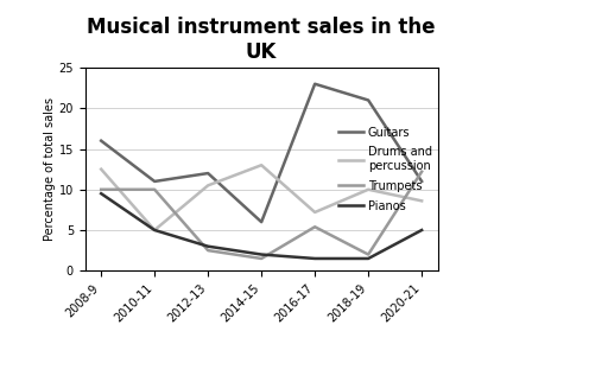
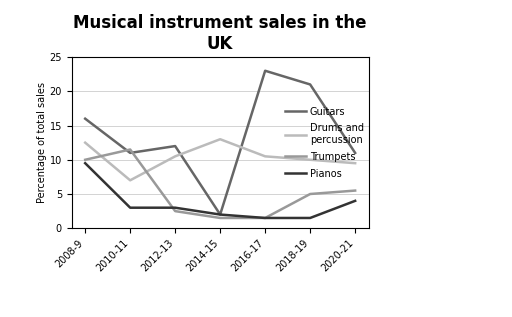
Drums and percussion/2010-11: 5.0 -> 7.0
Trumpets/2010-11: 10.0 -> 11.5
Pianos/2010-11: 5.0 -> 3.0
Guitars/2014-15: 6 -> 2
Drums and percussion/2016-17: 7.2 -> 10.5
Trumpets/2016-17: 5.4 -> 1.5
Trumpets/2018-19: 2.0 -> 5.0
Drums and percussion/2020-21: 8.6 -> 9.5
Trumpets/2020-21: 12.2 -> 5.5
Pianos/2020-21: 5.0 -> 4.0
